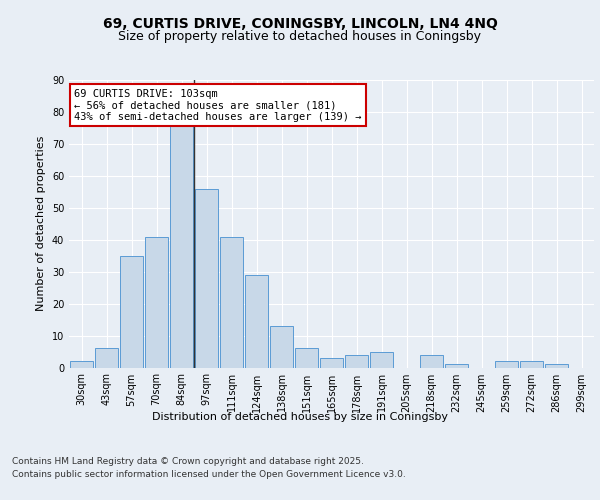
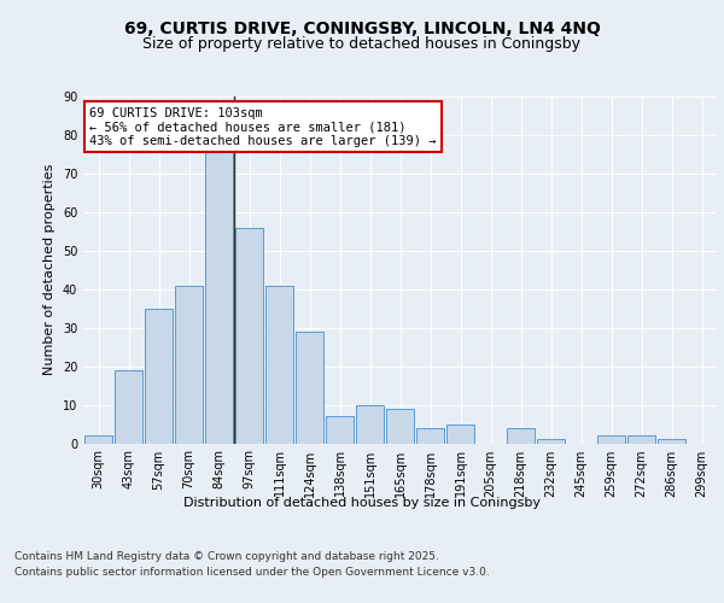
43sqm: 6 -> 19
138sqm: 13 -> 7
151sqm: 6 -> 10
165sqm: 3 -> 9
